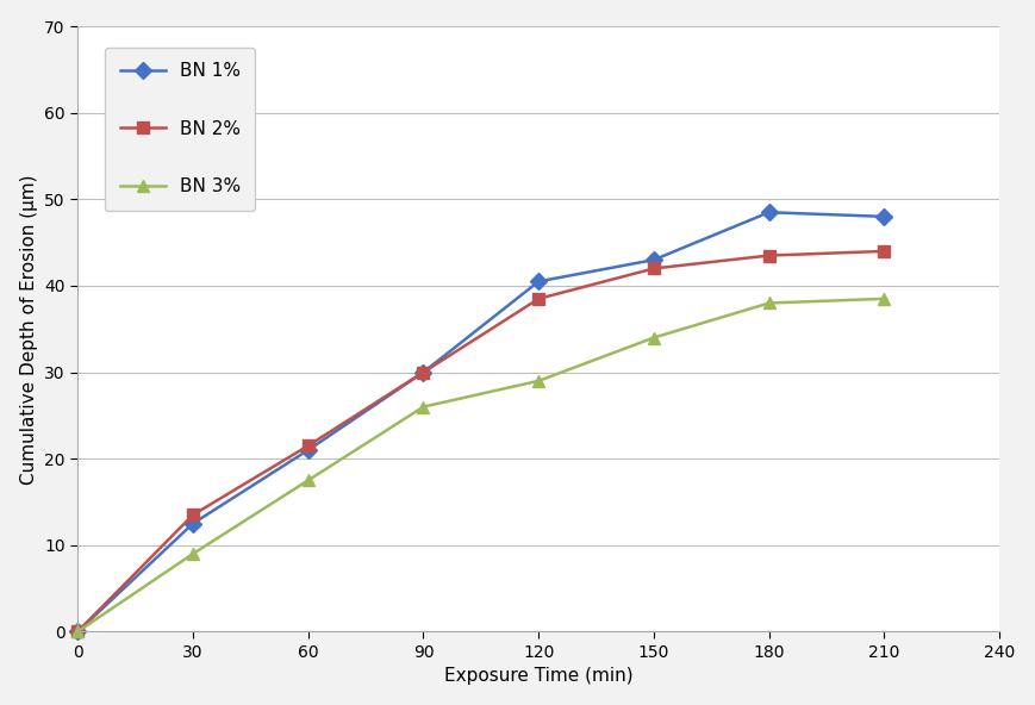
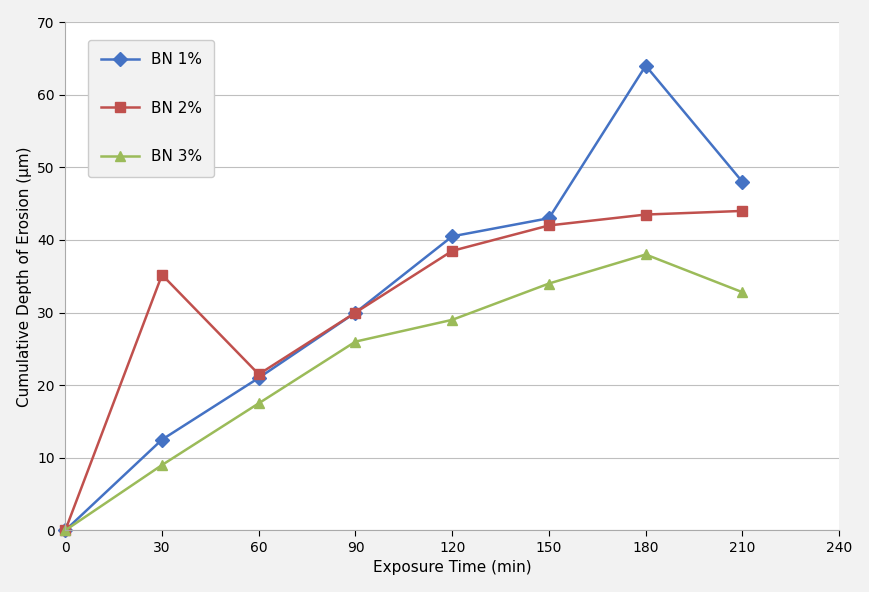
BN 2%/30: 13.5 -> 35.2
BN 1%/180: 48.5 -> 64.0
BN 3%/210: 38.5 -> 32.8
